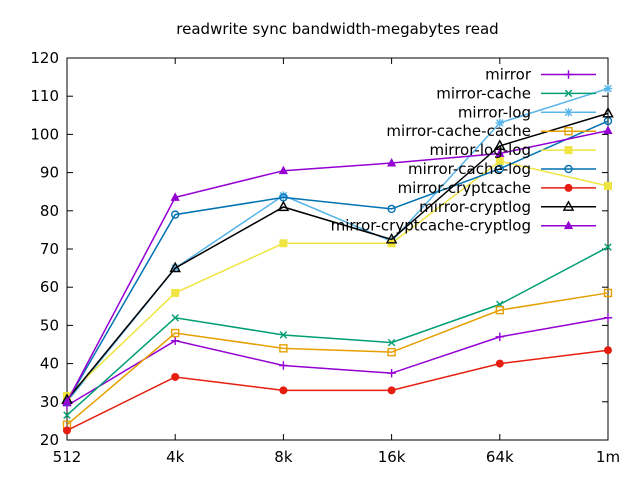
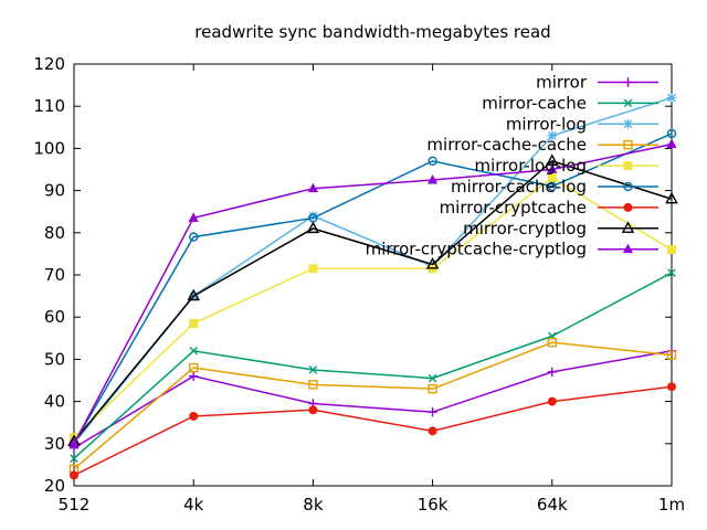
mirror-cryptcache/8k: 33 -> 38
mirror-cache-log/16k: 80 -> 97
mirror-cache-cache/1m: 58 -> 51
mirror-log-log/1m: 86 -> 76
mirror-cryptlog/1m: 106 -> 88
